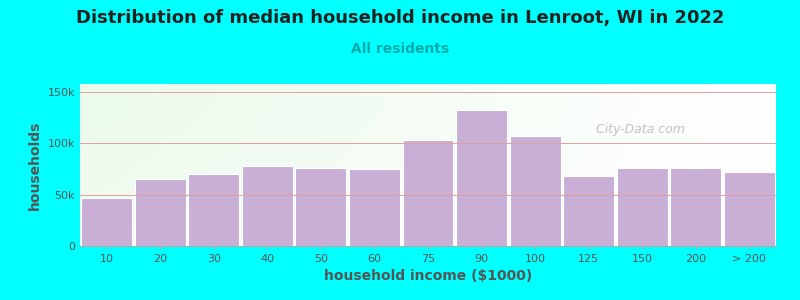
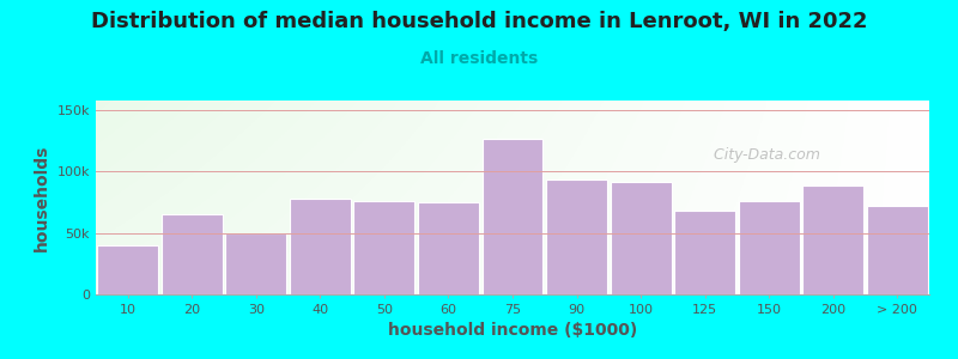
10: 47k -> 40k
30: 70k -> 50k
75: 103k -> 127k
90: 133k -> 94k
100: 107k -> 92k
200: 76k -> 89k
